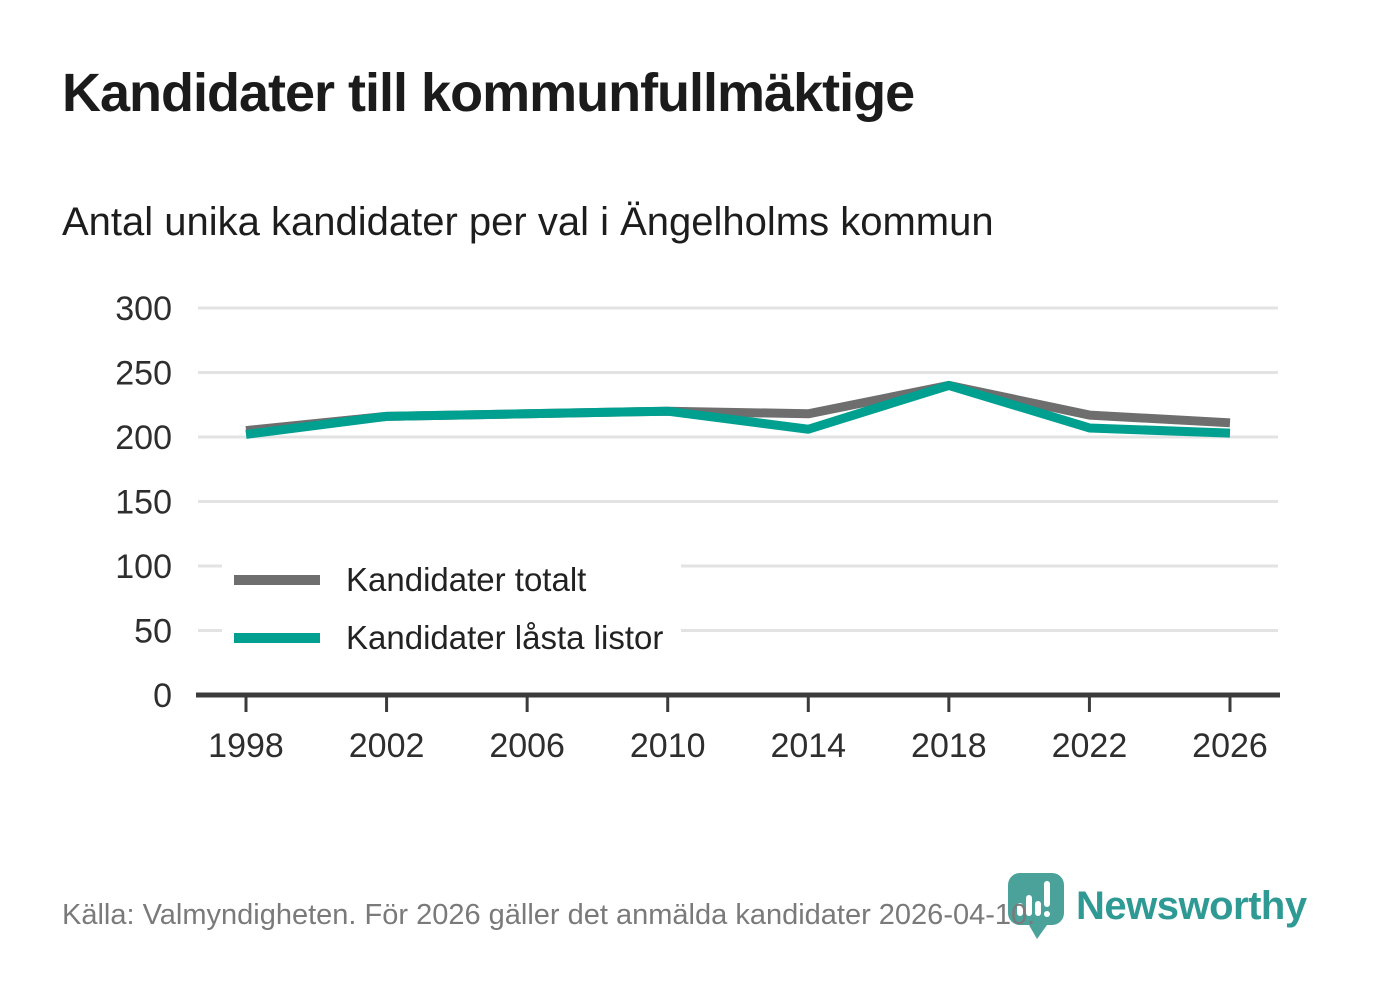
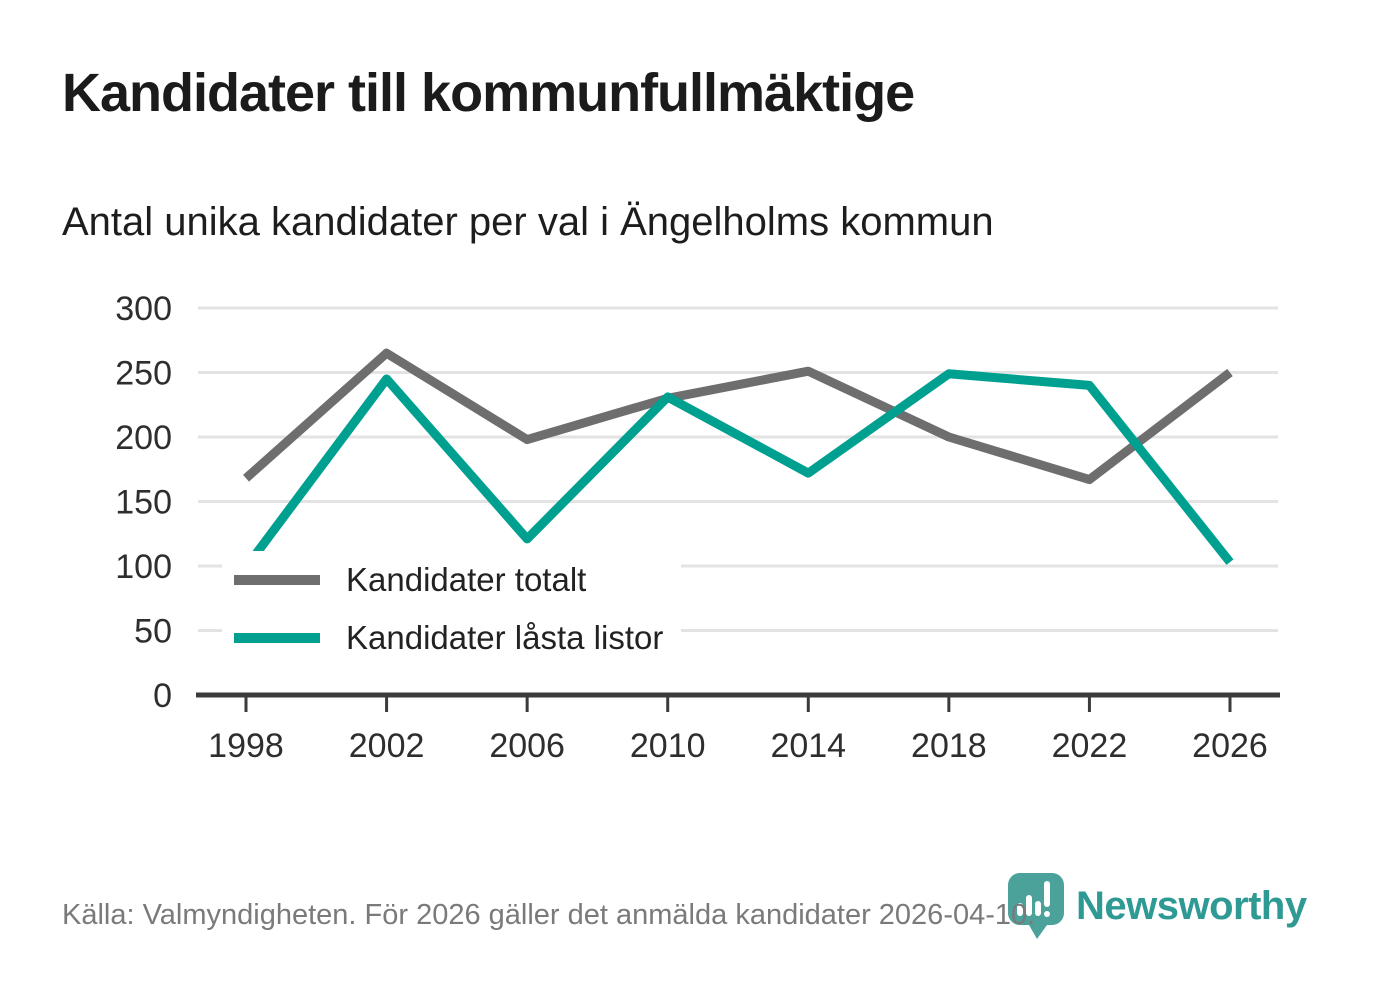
Kandidater totalt/1998: 205 -> 168
Kandidater låsta listor/1998: 202 -> 99
Kandidater totalt/2002: 216 -> 265
Kandidater låsta listor/2002: 216 -> 245
Kandidater totalt/2006: 218 -> 198
Kandidater låsta listor/2006: 218 -> 121
Kandidater totalt/2010: 220 -> 230
Kandidater låsta listor/2010: 220 -> 231
Kandidater totalt/2014: 218 -> 251
Kandidater låsta listor/2014: 206 -> 172
Kandidater totalt/2018: 240 -> 200
Kandidater låsta listor/2018: 240 -> 249
Kandidater totalt/2022: 217 -> 167
Kandidater låsta listor/2022: 207 -> 240
Kandidater totalt/2026: 211 -> 250
Kandidater låsta listor/2026: 203 -> 103
